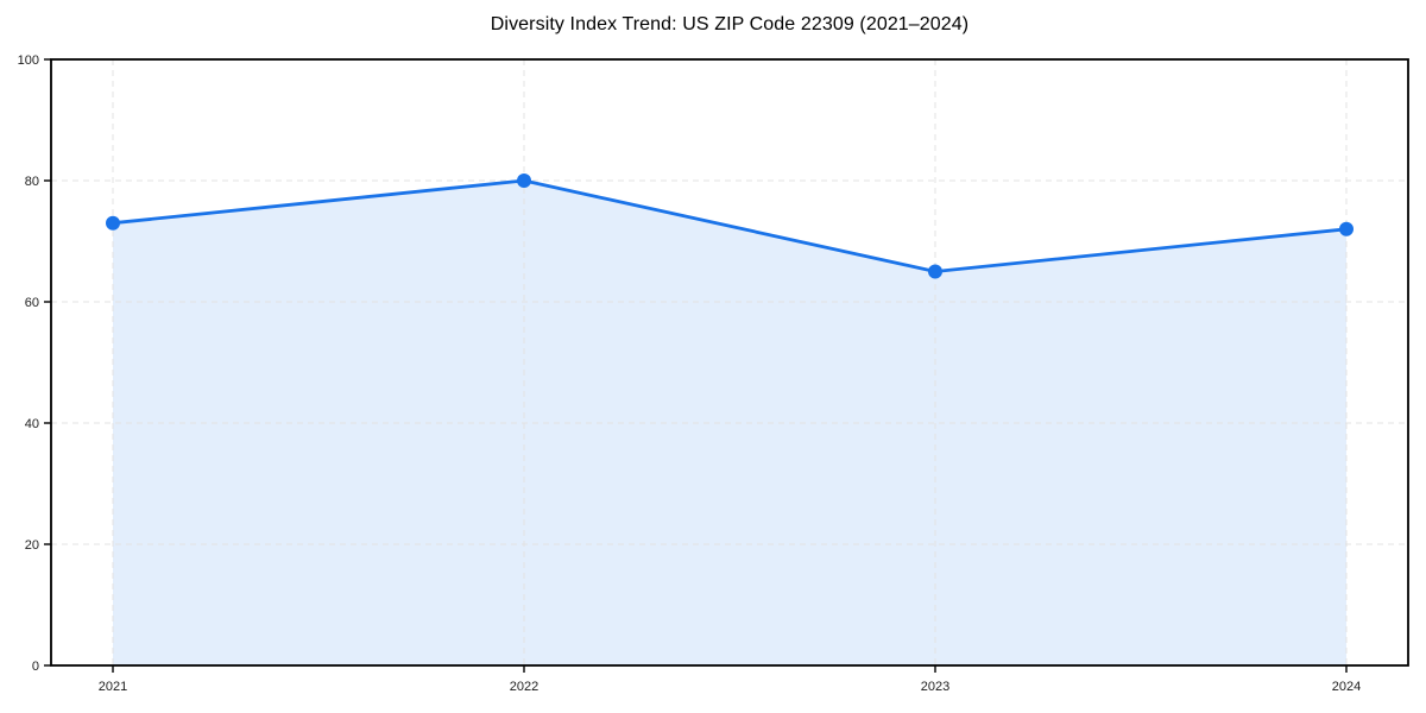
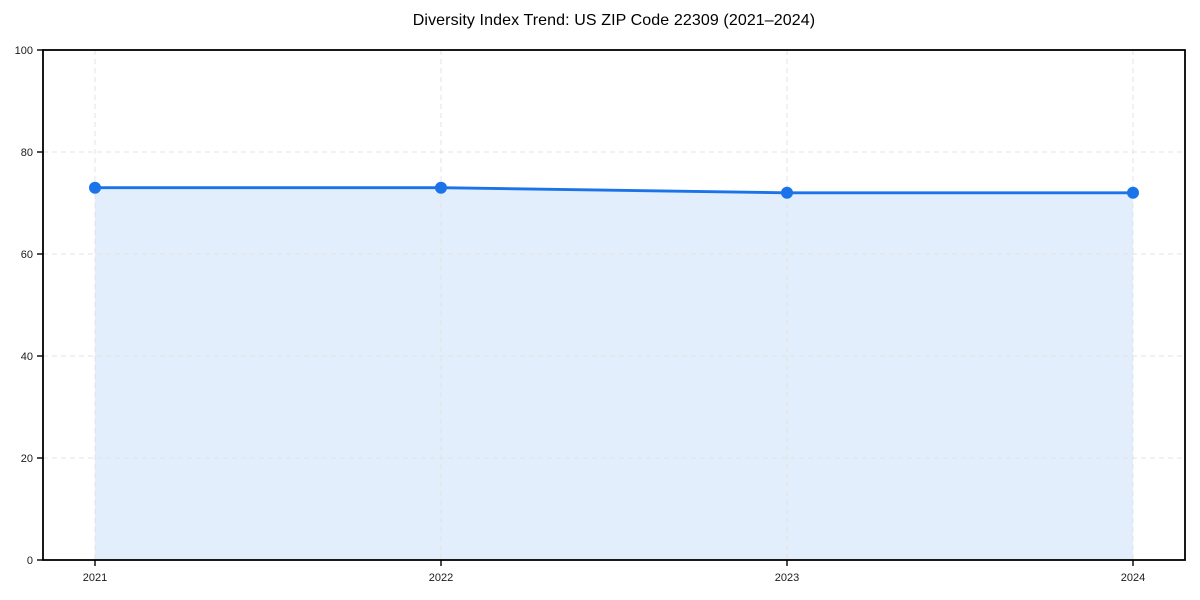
2022: 80 -> 73
2023: 65 -> 72
